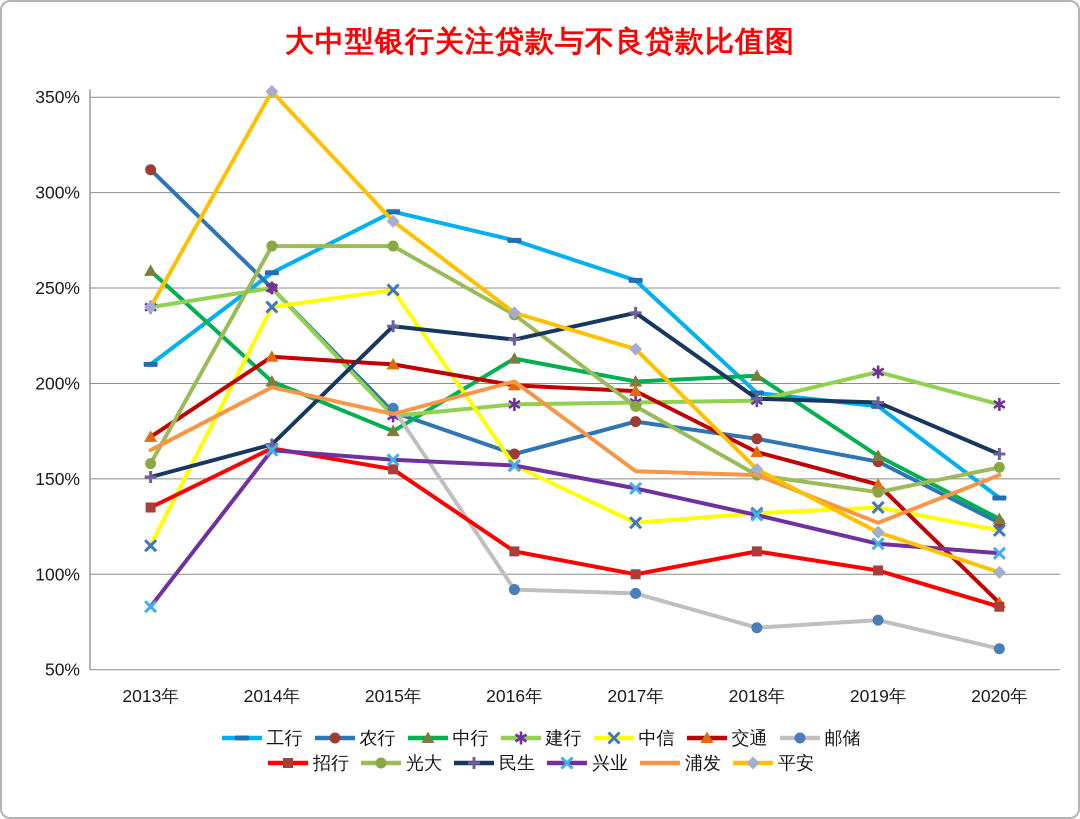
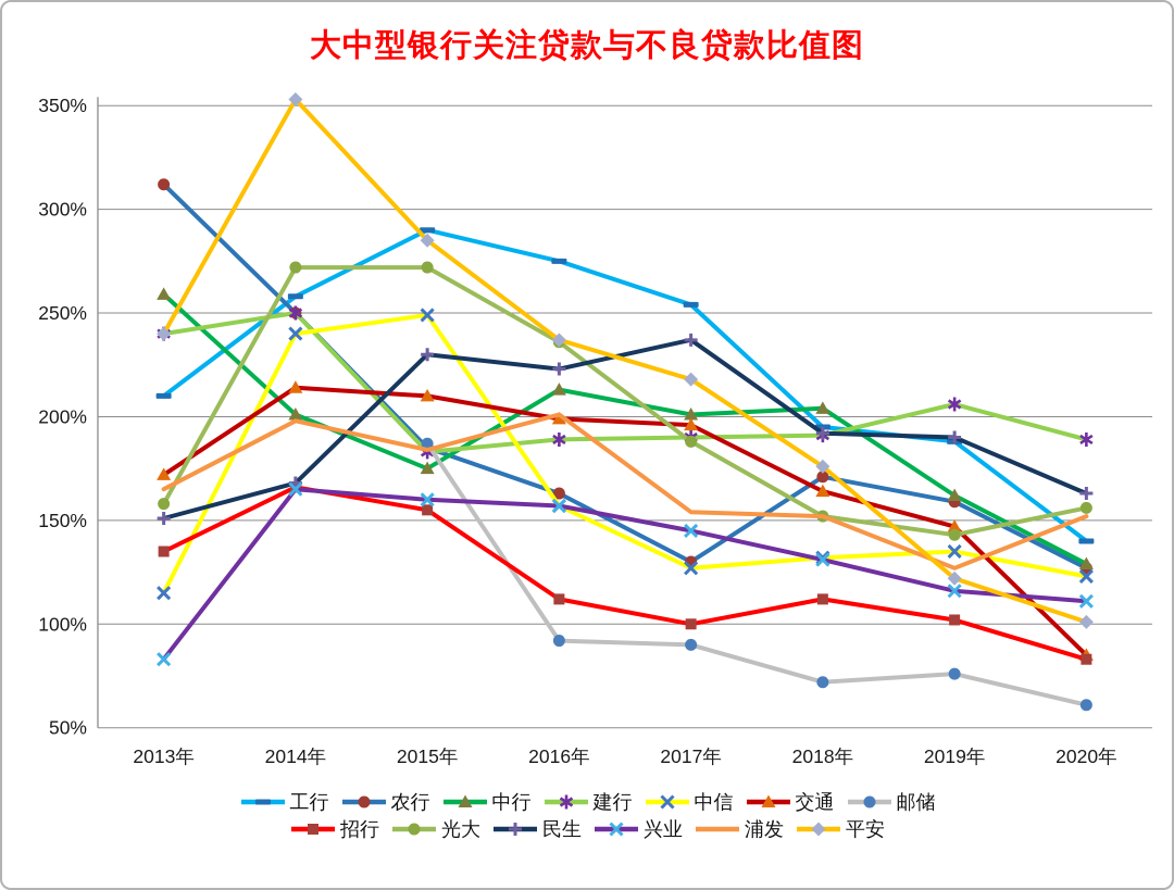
农行/2017年: 180% -> 130%
平安/2018年: 155% -> 176%
